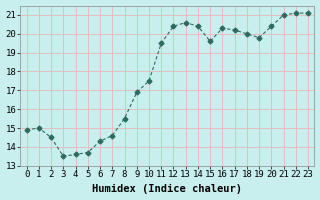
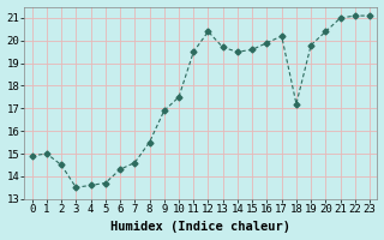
13: 20.6 -> 19.7
14: 20.4 -> 19.5
16: 20.3 -> 19.9
18: 20.0 -> 17.2
